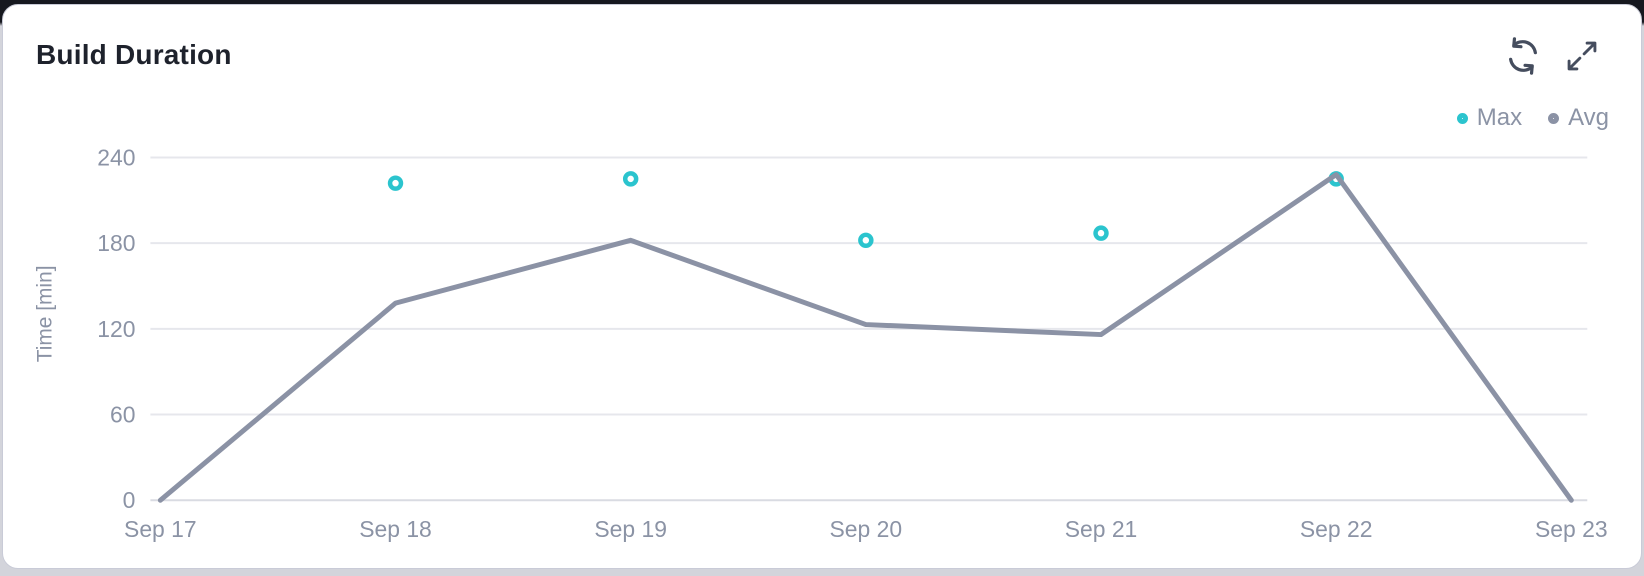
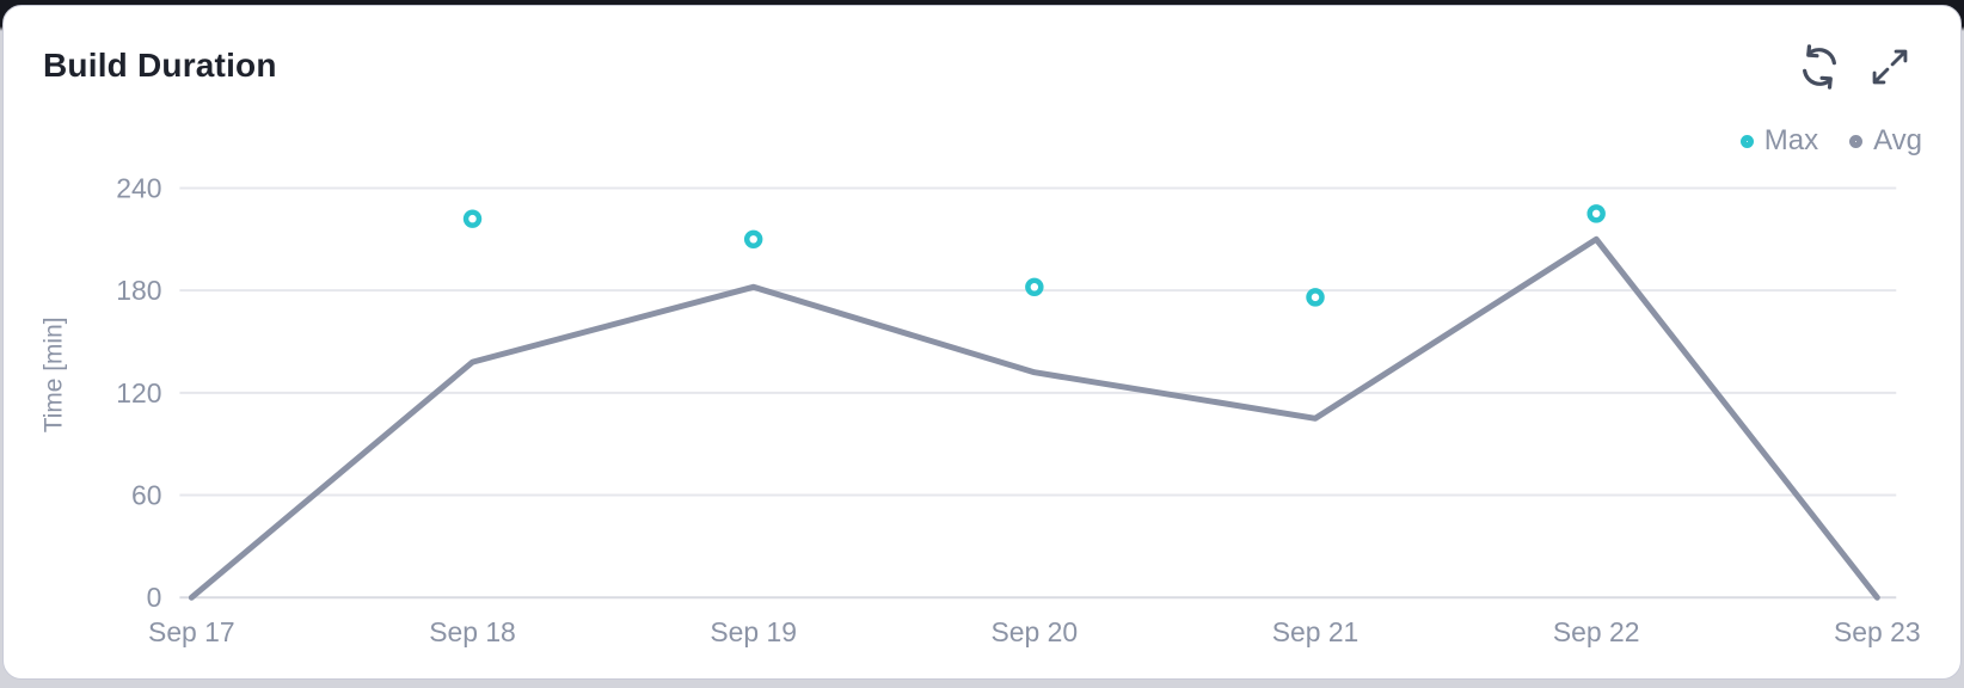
Max/Sep 19: 225 -> 210
Avg/Sep 20: 123 -> 132
Max/Sep 21: 187 -> 176
Avg/Sep 21: 116 -> 105
Avg/Sep 22: 228 -> 210
